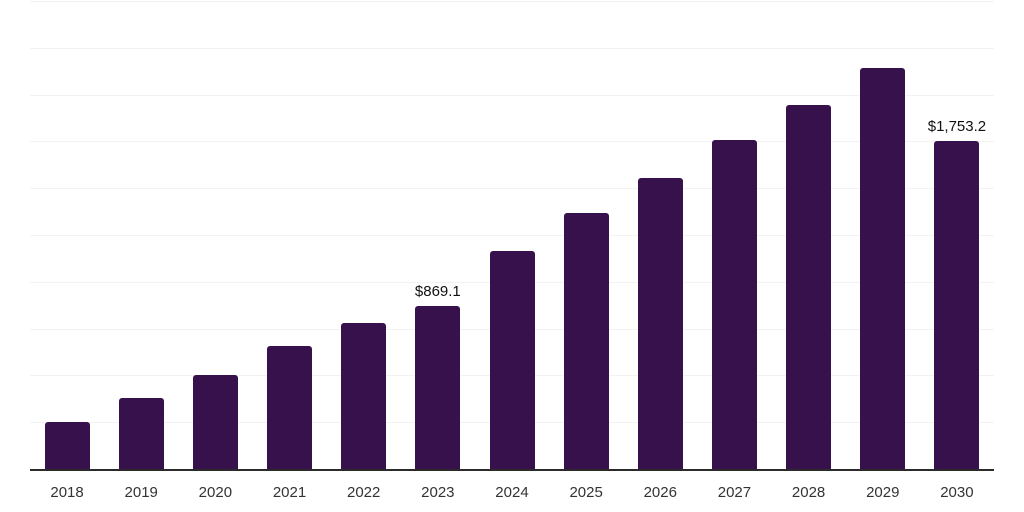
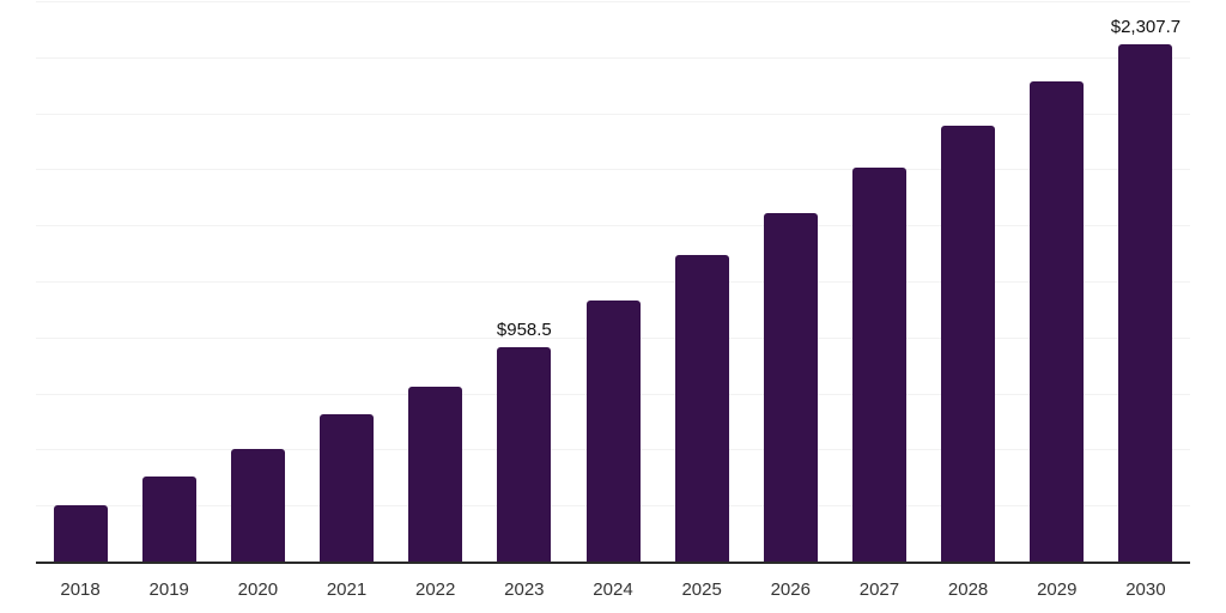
2023: $869.1 -> $958.5
2030: $1,753.2 -> $2,307.7
